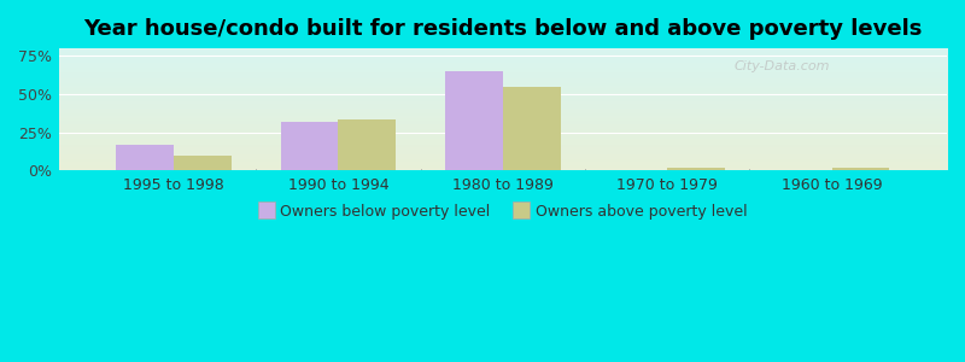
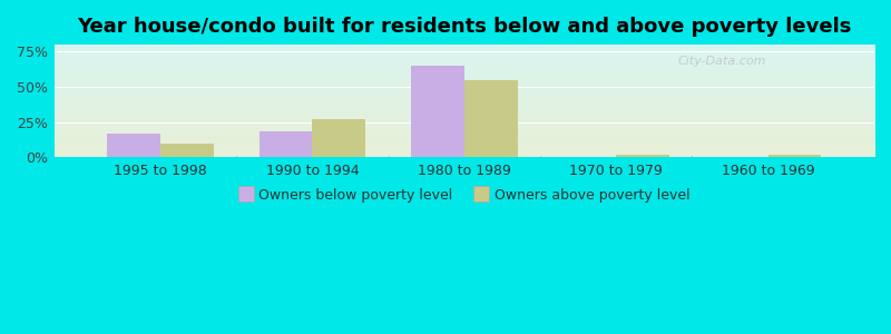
Owners below poverty level/1990 to 1994: 32% -> 18%
Owners above poverty level/1990 to 1994: 33% -> 27%
